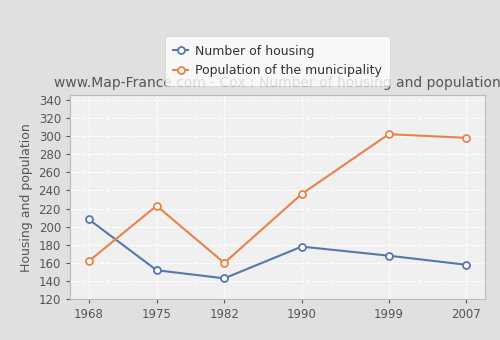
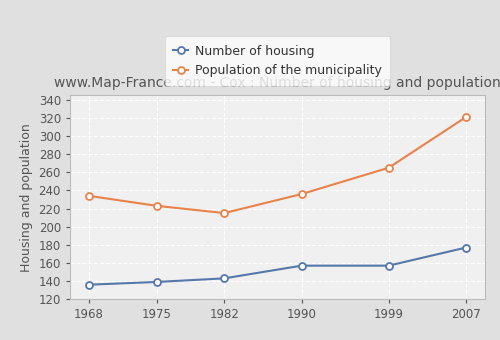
Number of housing/1968: 208 -> 136
Population of the municipality/1968: 162 -> 234
Number of housing/1975: 152 -> 139
Population of the municipality/1982: 160 -> 215
Number of housing/1990: 178 -> 157
Number of housing/1999: 168 -> 157
Population of the municipality/1999: 302 -> 265
Number of housing/2007: 158 -> 177
Population of the municipality/2007: 298 -> 321
